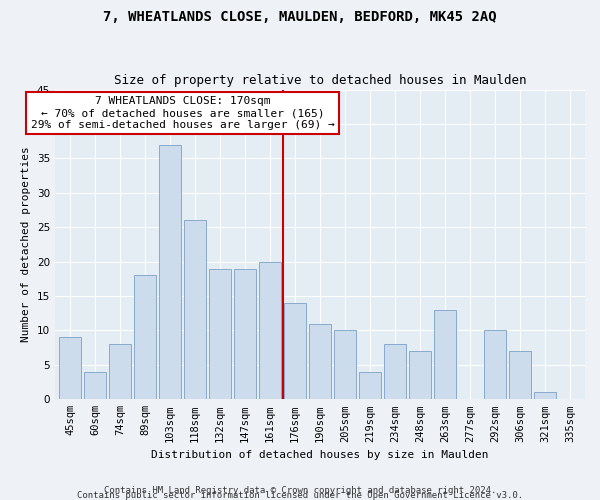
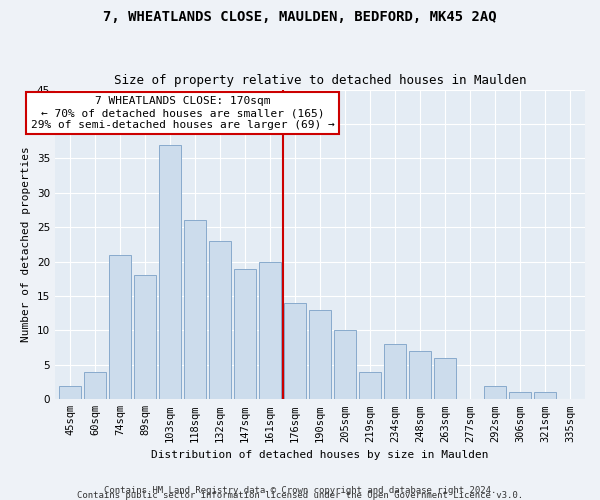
45sqm: 9 -> 2
74sqm: 8 -> 21
132sqm: 19 -> 23
190sqm: 11 -> 13
263sqm: 13 -> 6
292sqm: 10 -> 2
306sqm: 7 -> 1
